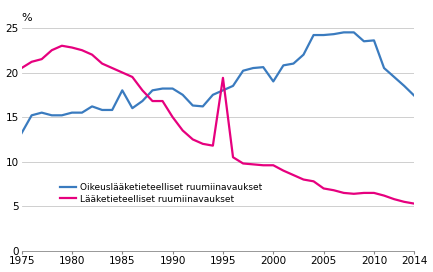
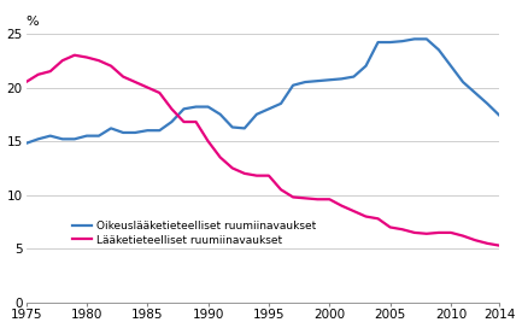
Oikeuslääketieteelliset ruumiinavaukset/1975: 13.2 -> 14.8
Oikeuslääketieteelliset ruumiinavaukset/1985: 18.0 -> 16.0
Lääketieteelliset ruumiinavaukset/1995: 19.4 -> 11.8
Oikeuslääketieteelliset ruumiinavaukset/2000: 19.0 -> 20.7
Oikeuslääketieteelliset ruumiinavaukset/2010: 23.6 -> 22.0
